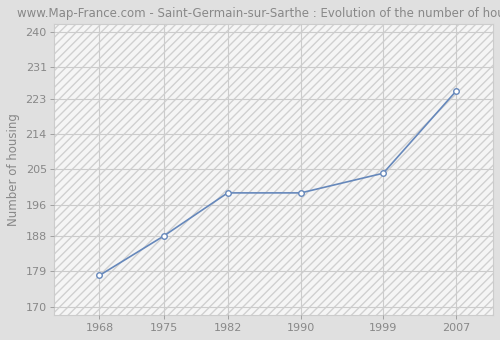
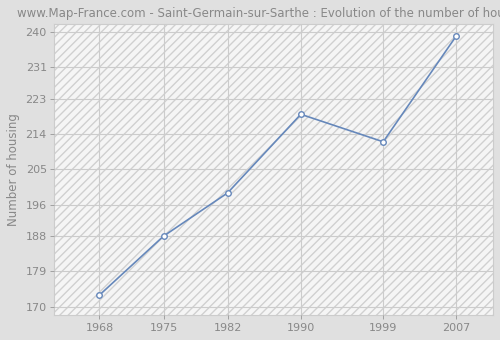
1968: 178 -> 173
1990: 199 -> 219
1999: 204 -> 212
2007: 225 -> 239
